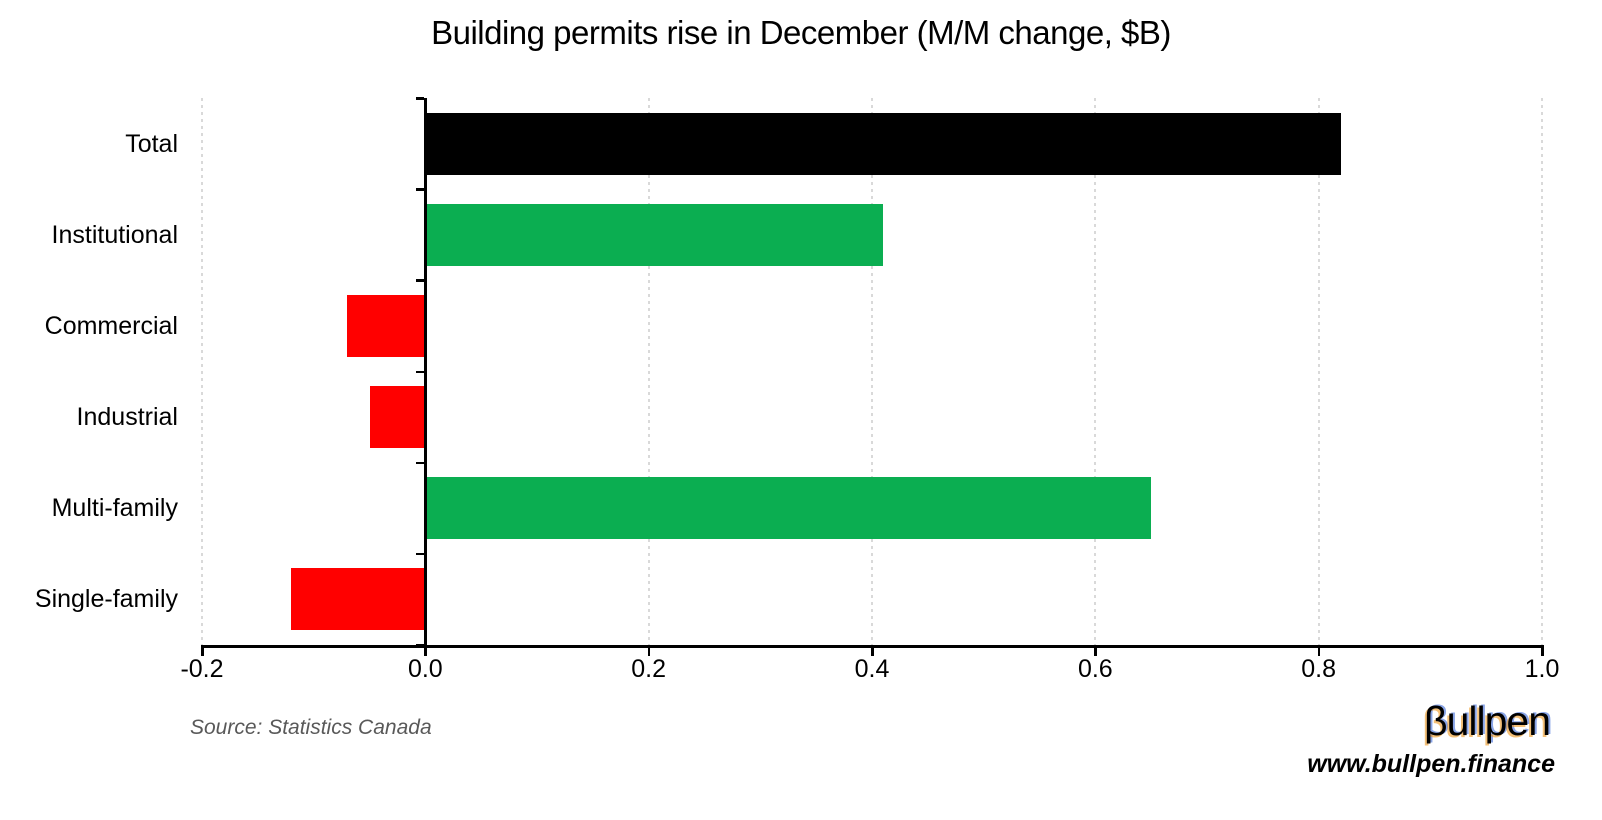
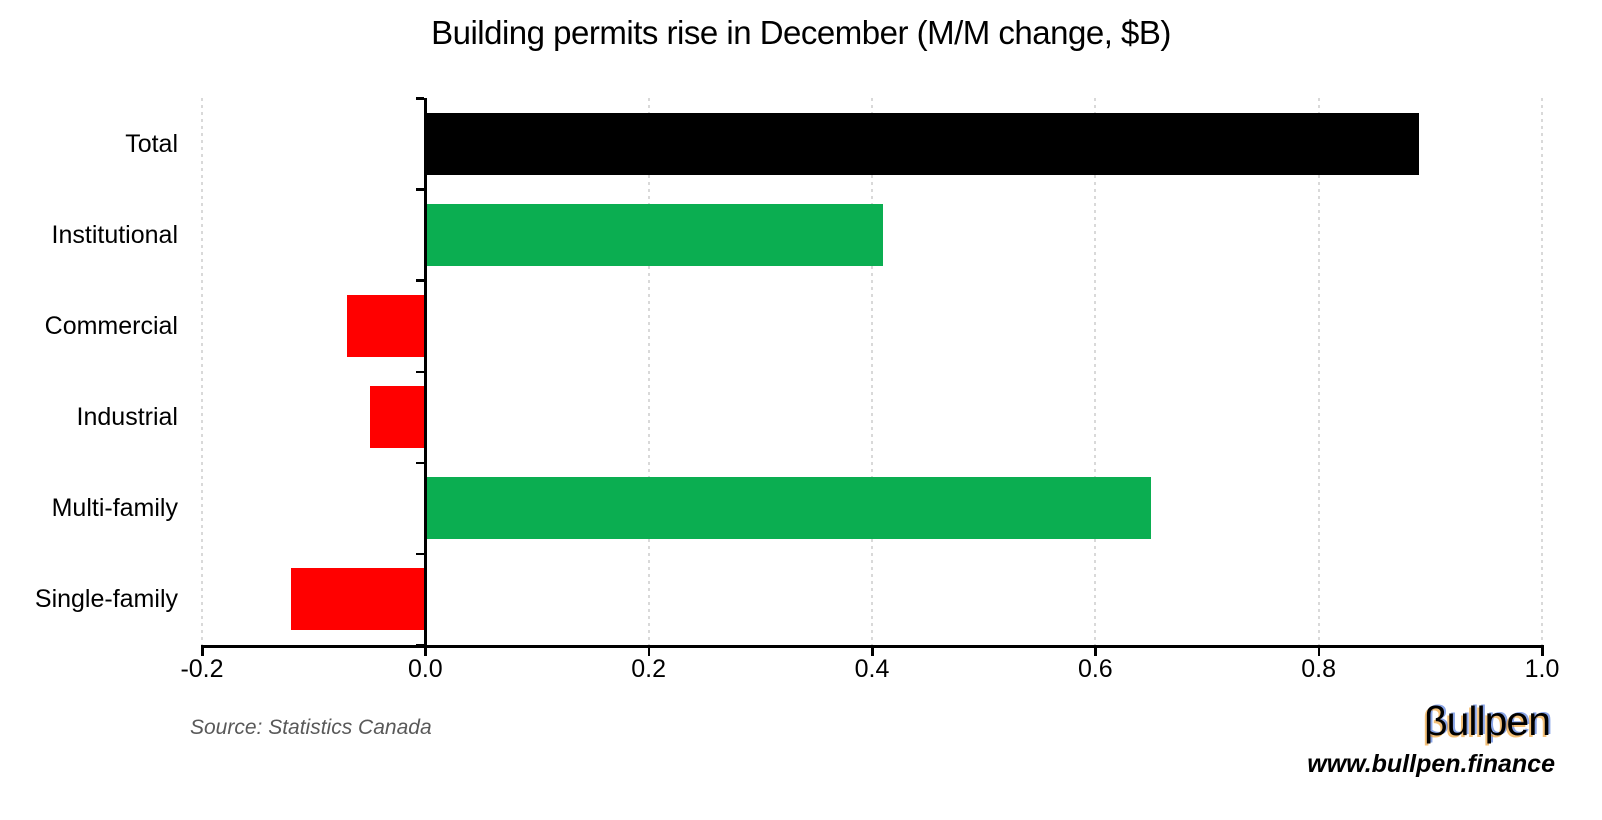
Total: 0.82 -> 0.89
